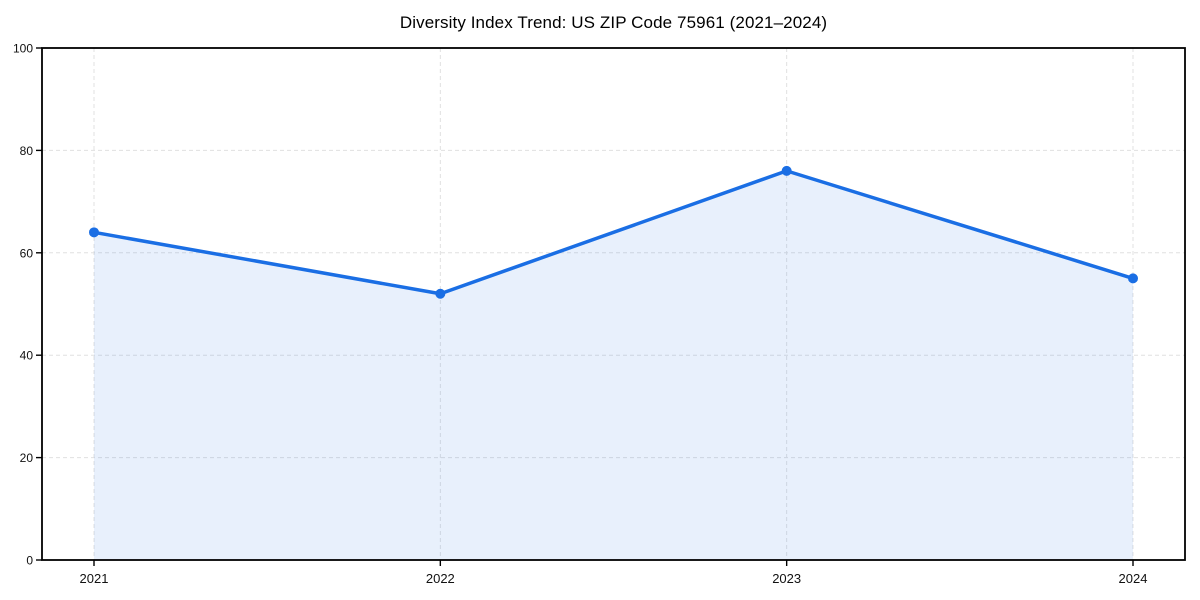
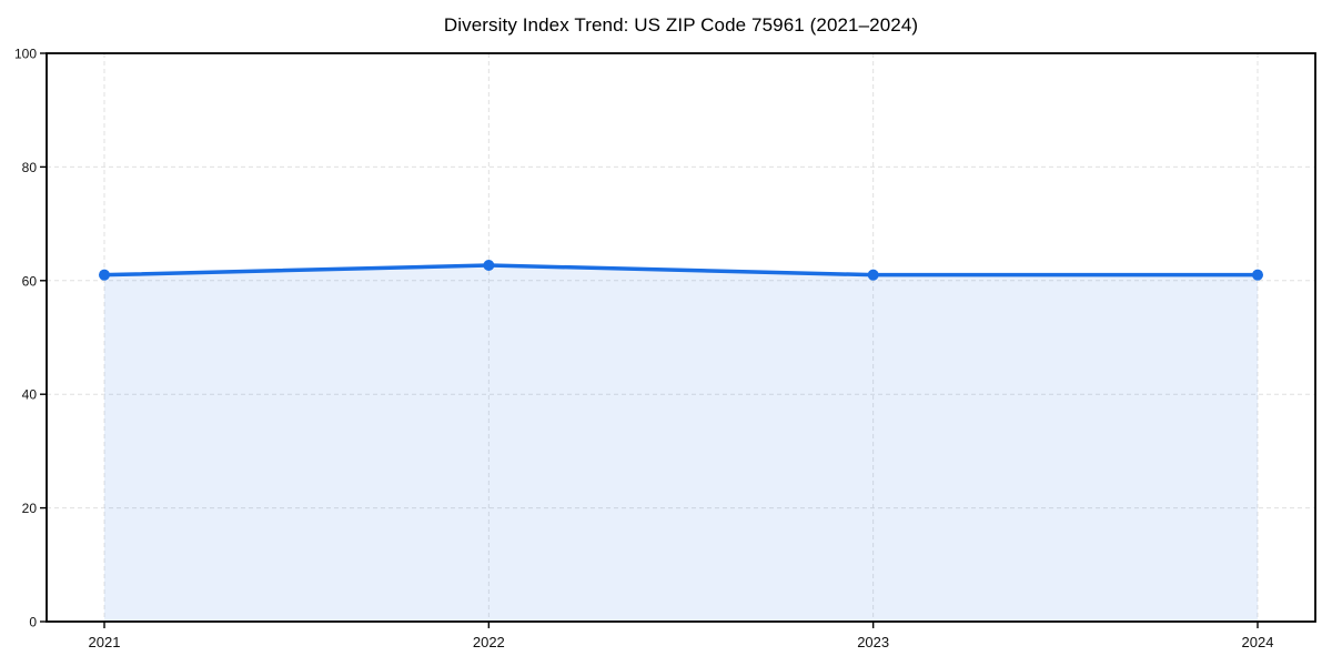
2021: 64 -> 61
2022: 52 -> 63
2023: 76 -> 61
2024: 55 -> 61
